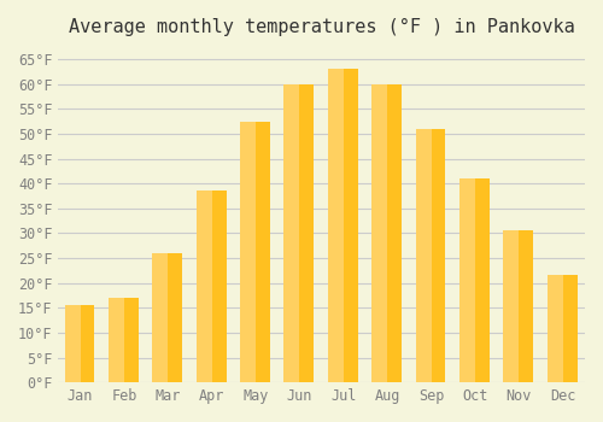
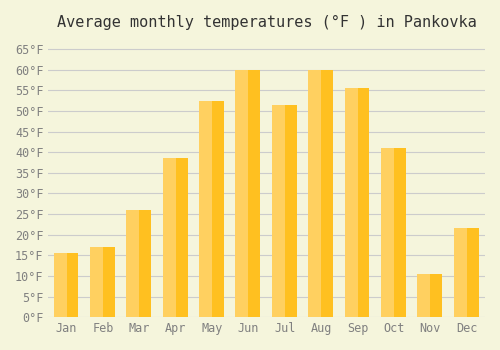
Jul: 63.0°F -> 51.5°F
Sep: 51.0°F -> 55.5°F
Nov: 30.5°F -> 10.5°F
